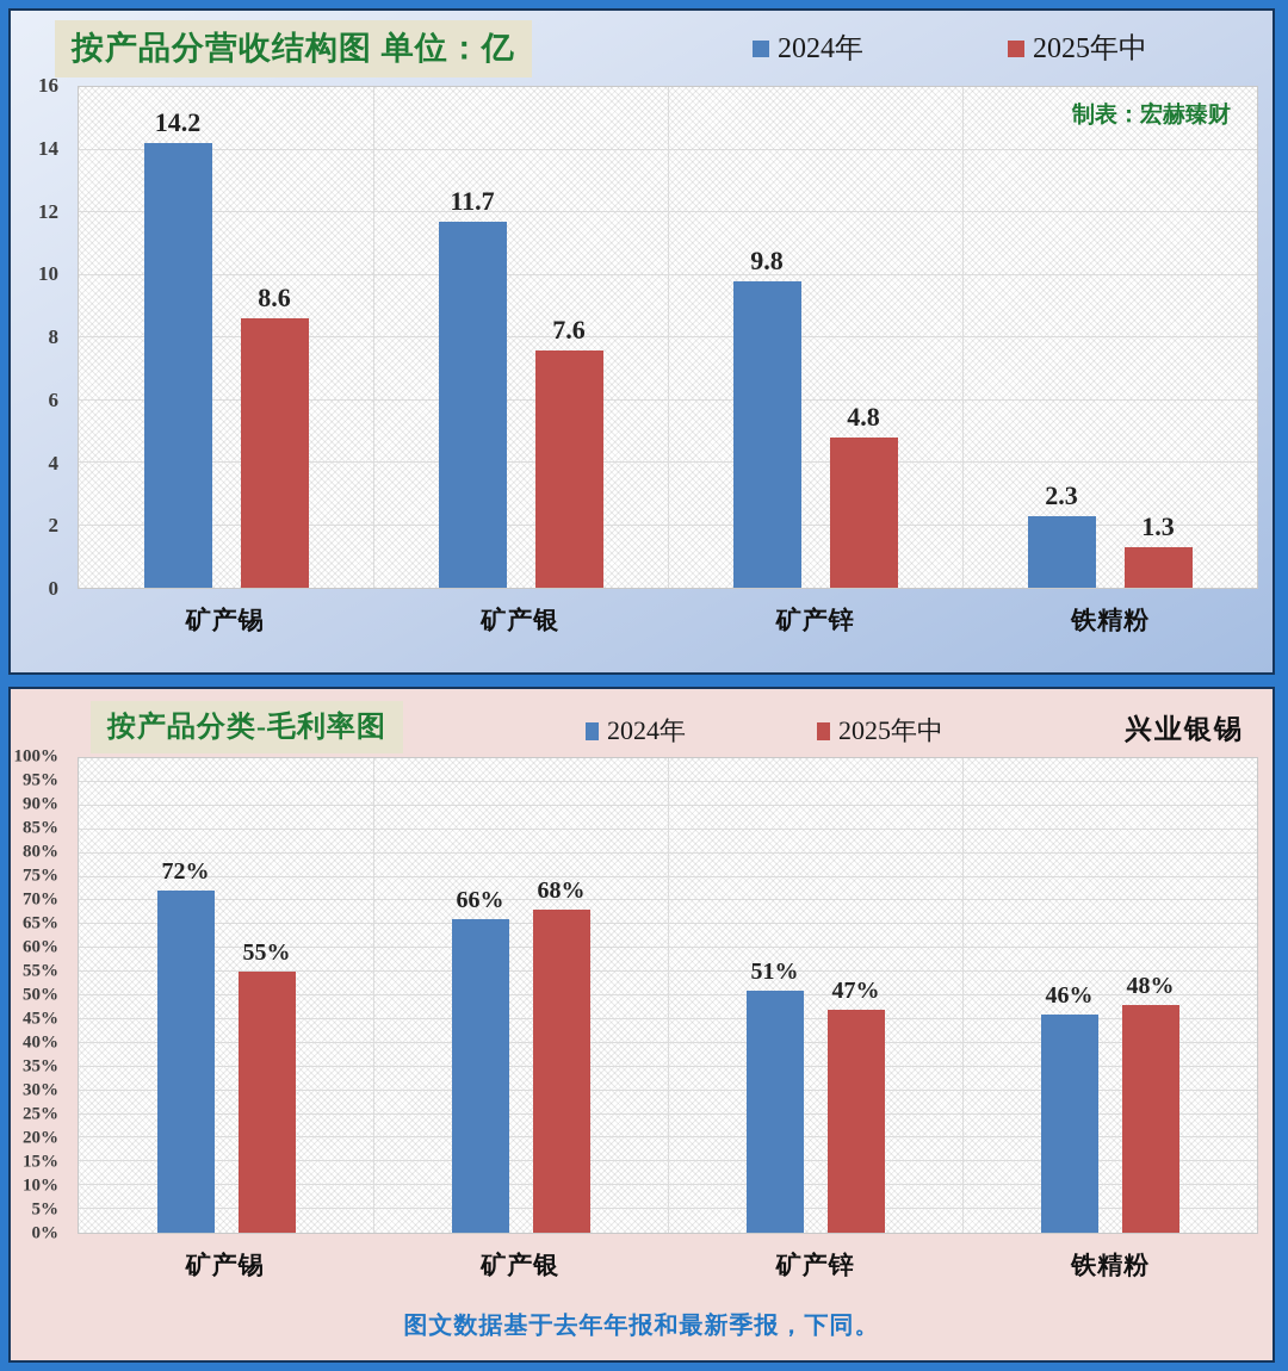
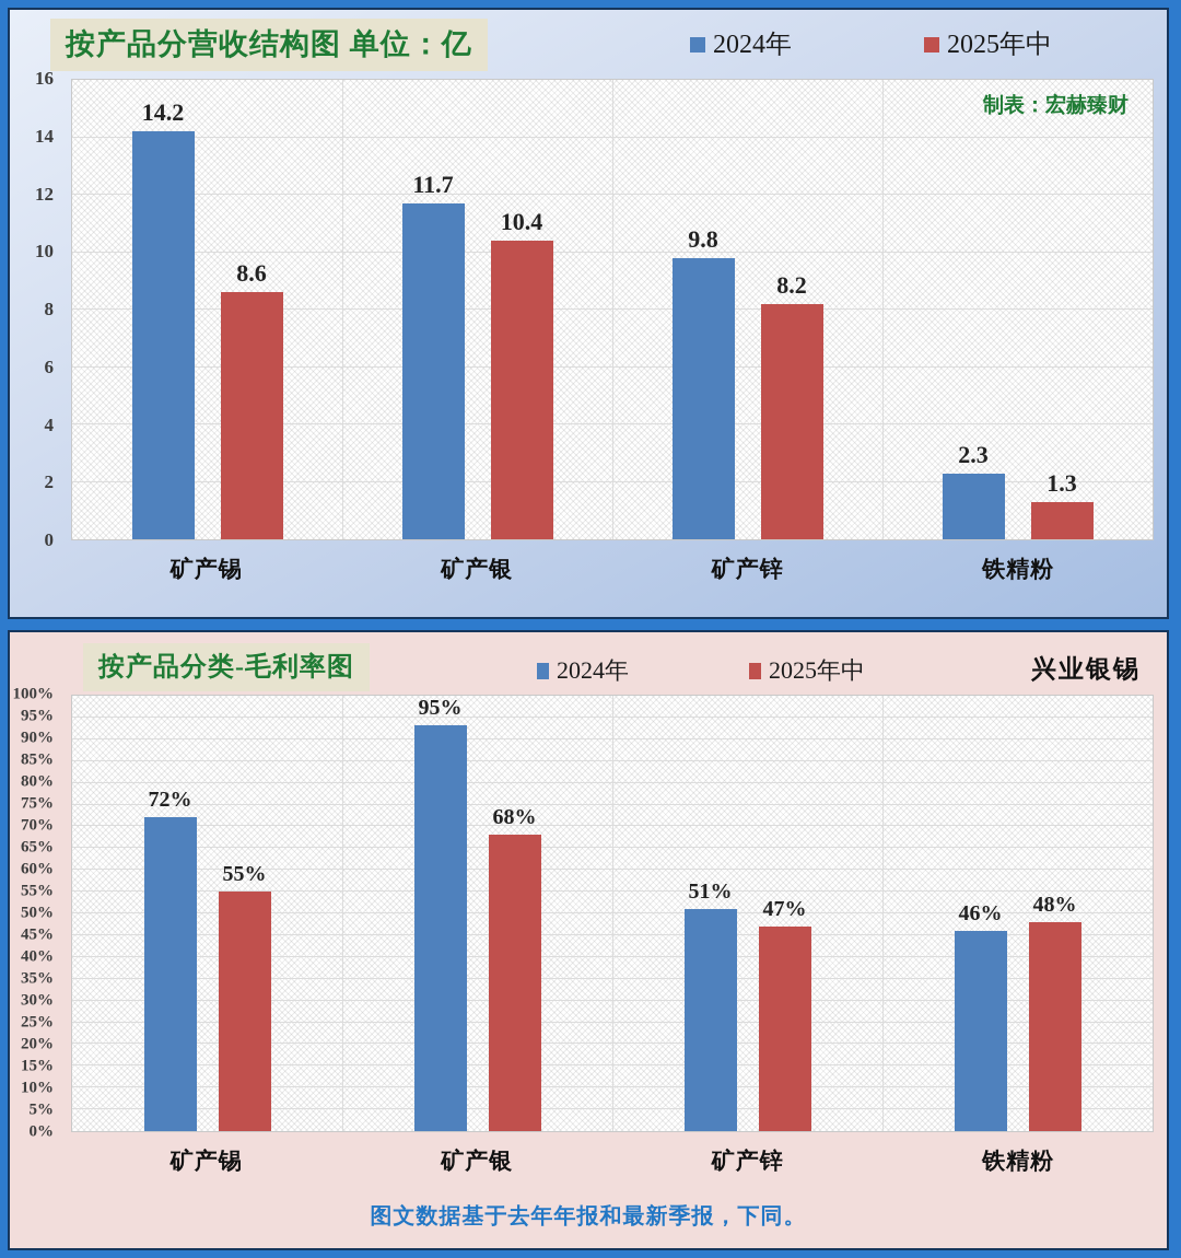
按产品分营收结构图 单位：亿/2025年中/矿产银: 7.6 -> 10.4
按产品分营收结构图 单位：亿/2025年中/矿产锌: 4.8 -> 8.2
按产品分类-毛利率图/2024年/矿产银: 66% -> 95%
